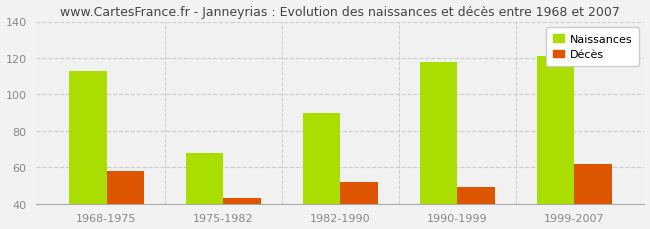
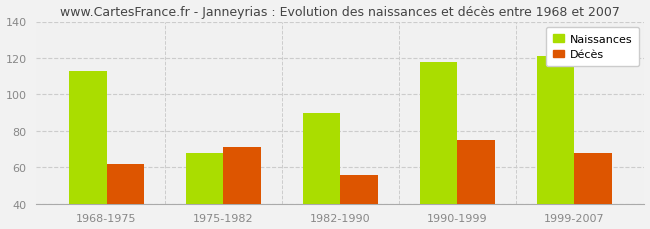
Décès/1968-1975: 58 -> 62
Décès/1975-1982: 43 -> 71
Décès/1982-1990: 52 -> 56
Décès/1990-1999: 49 -> 75
Décès/1999-2007: 62 -> 68
